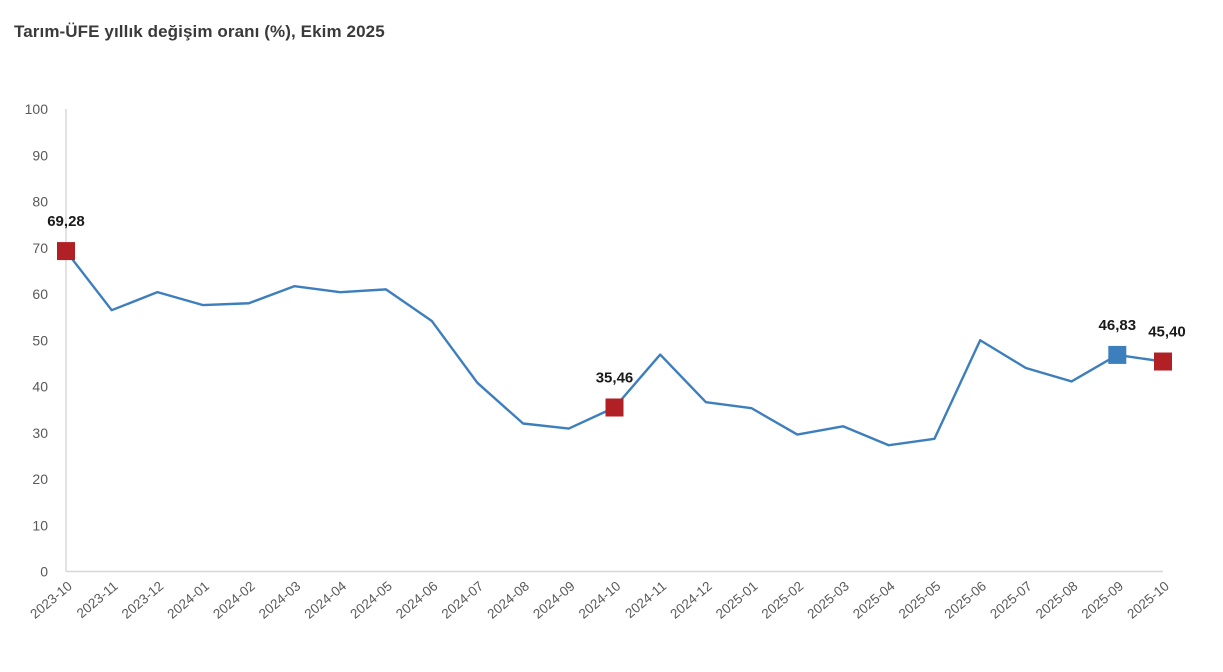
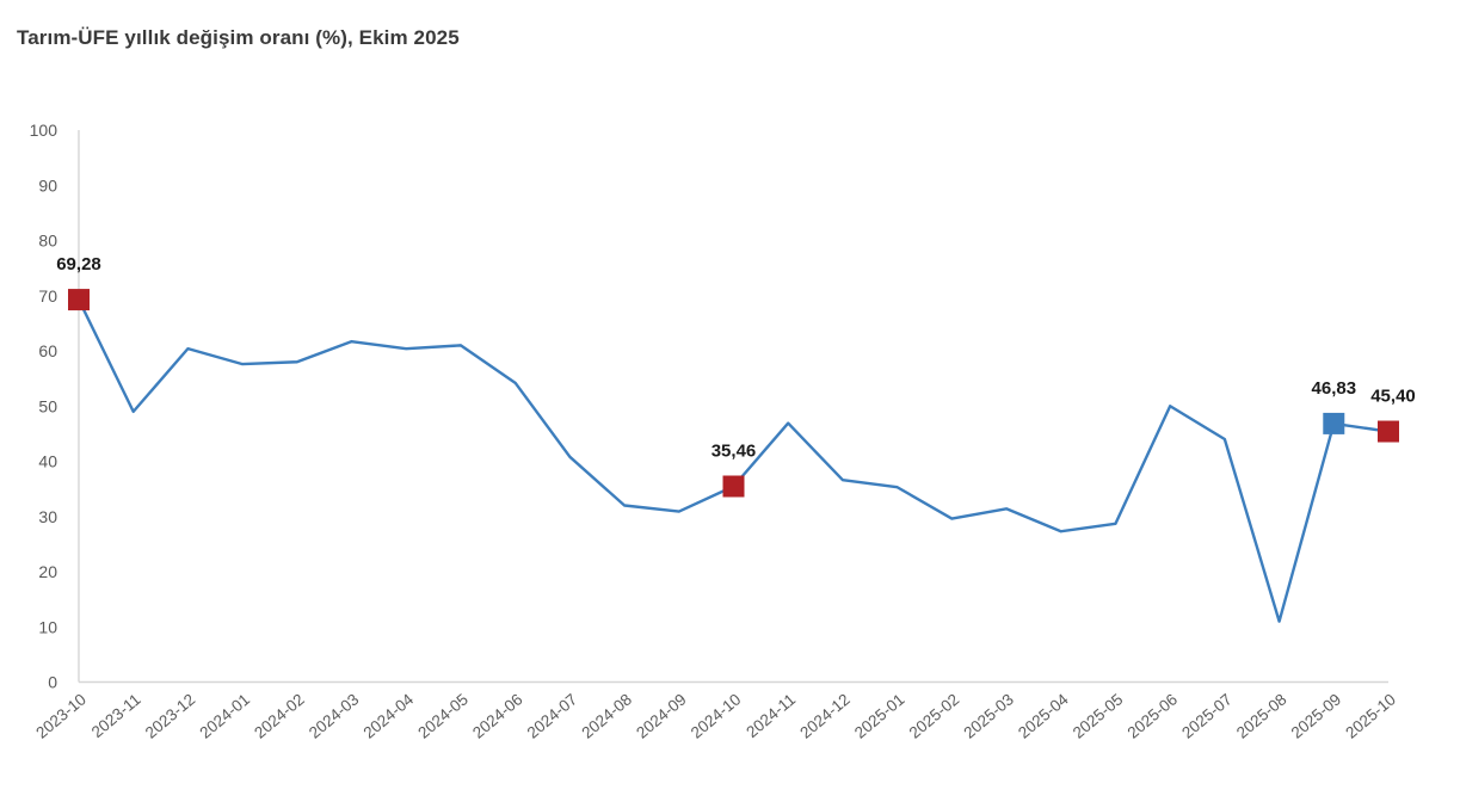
2023-11: 56 -> 49
2025-08: 41 -> 11
